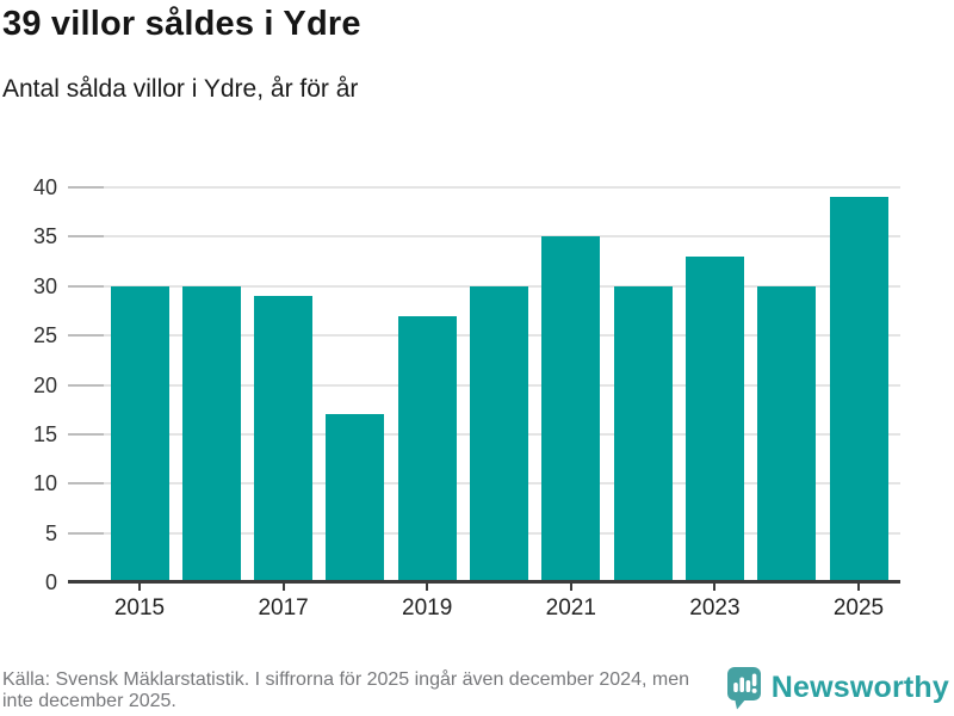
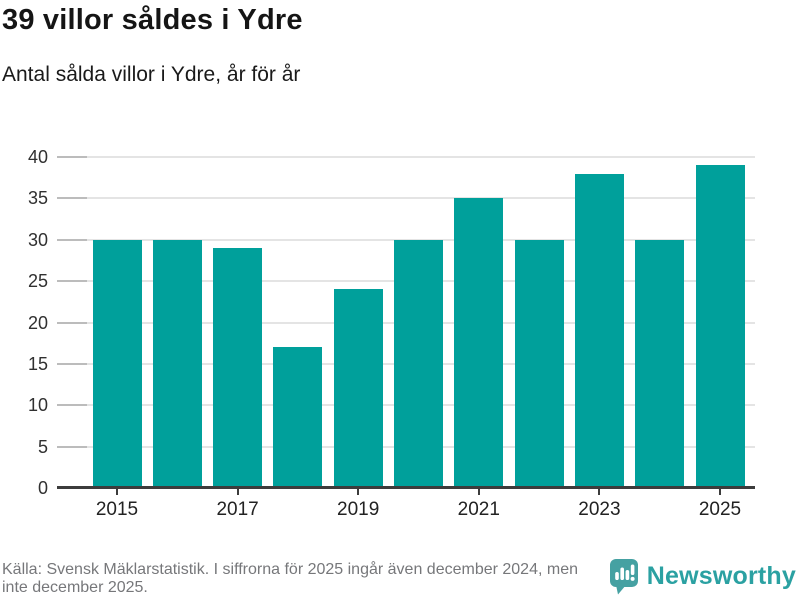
2019: 27 -> 24
2023: 33 -> 38
